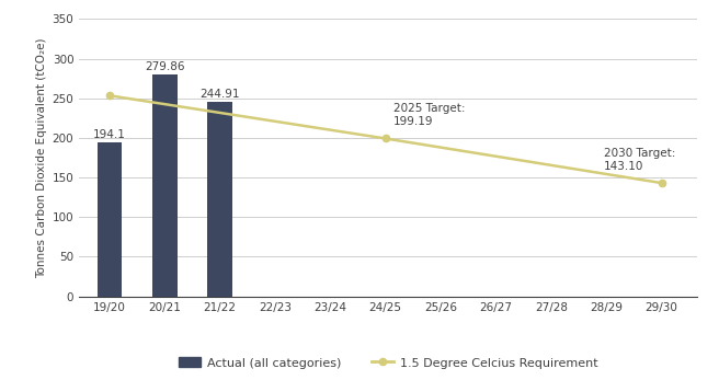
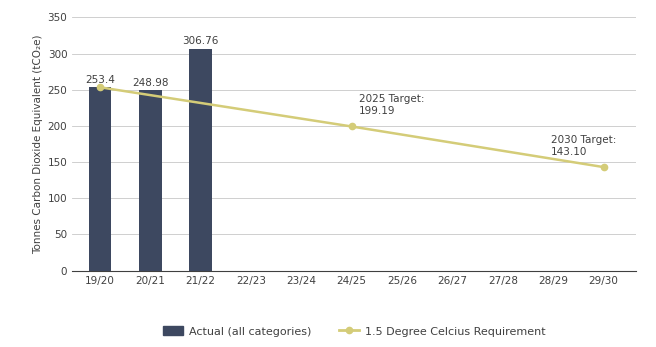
Actual (all categories)/19/20: 194.1 -> 253.4
Actual (all categories)/20/21: 279.86 -> 248.98
Actual (all categories)/21/22: 244.91 -> 306.76
